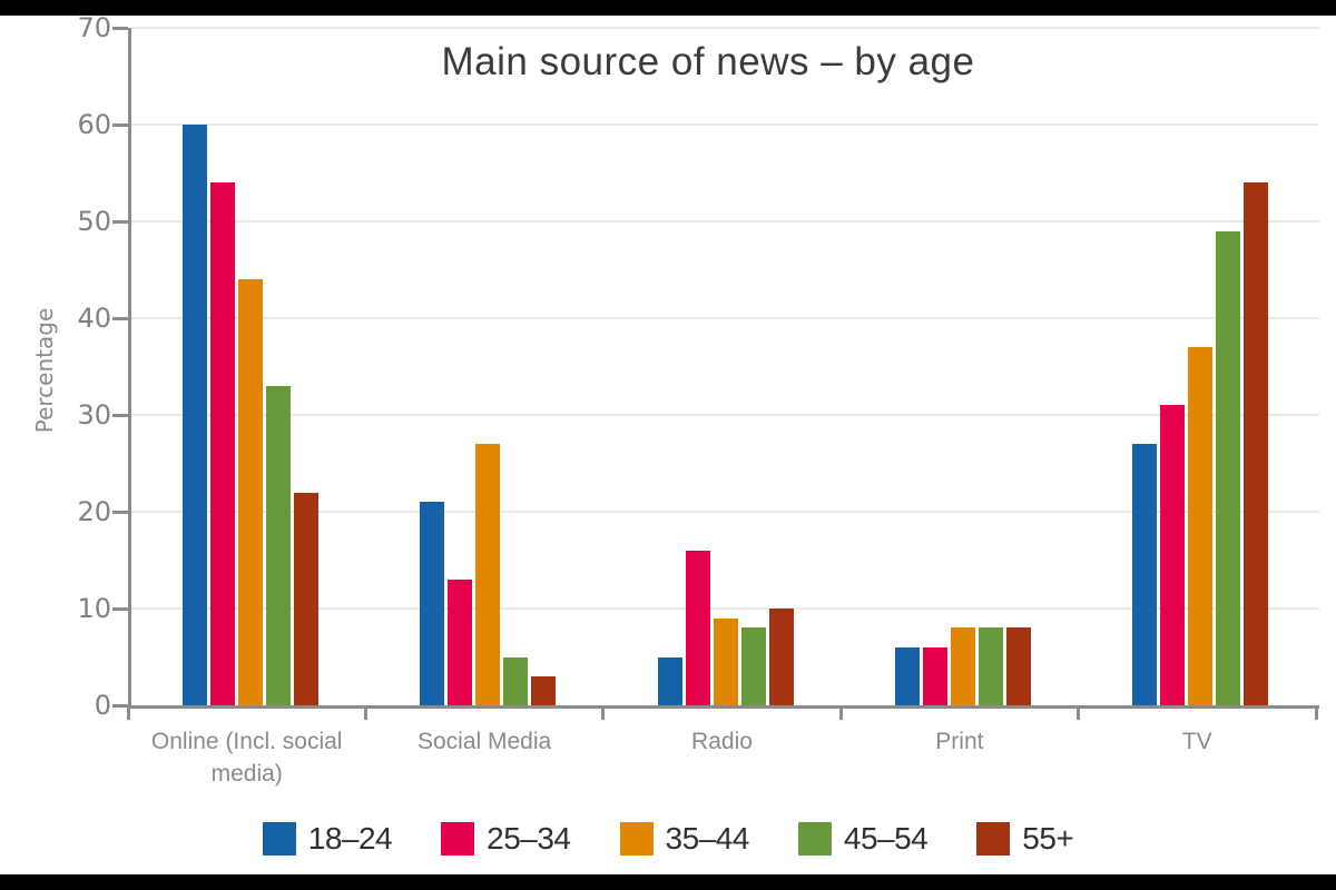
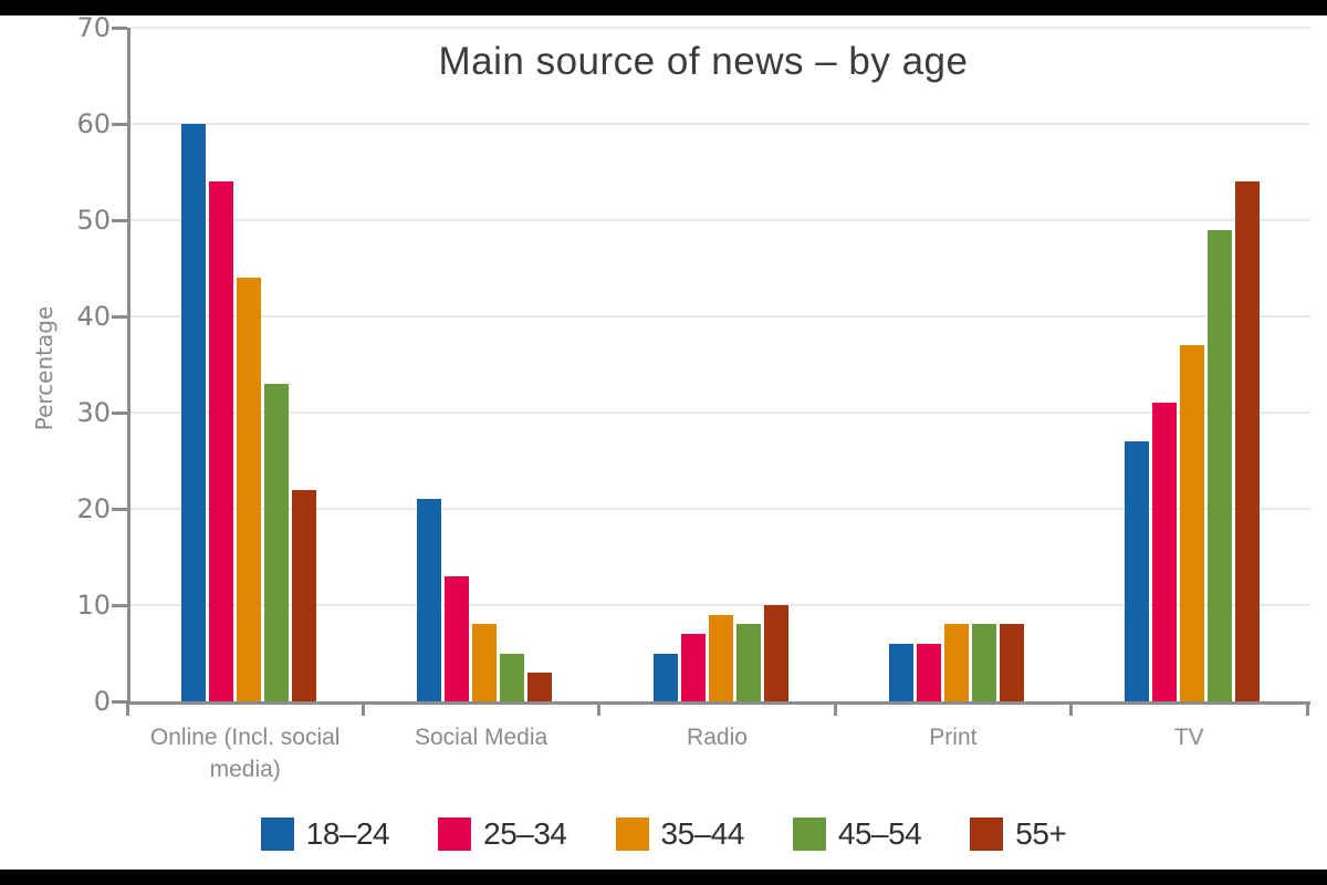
35–44/Social Media: 27 -> 8
25–34/Radio: 16 -> 7
